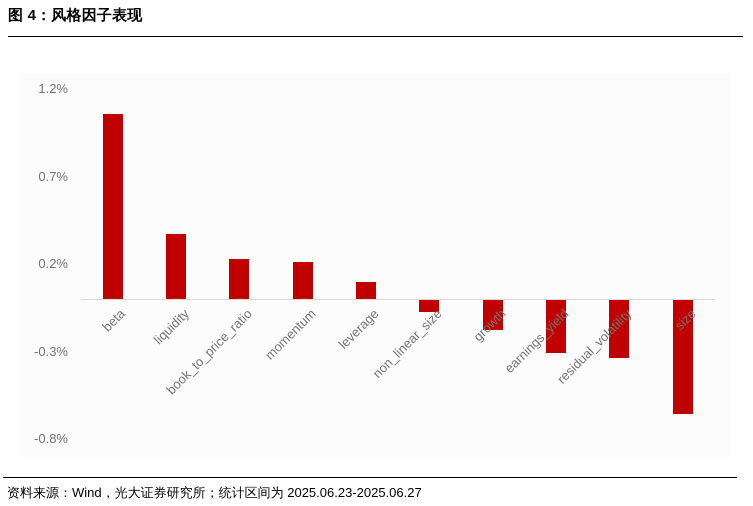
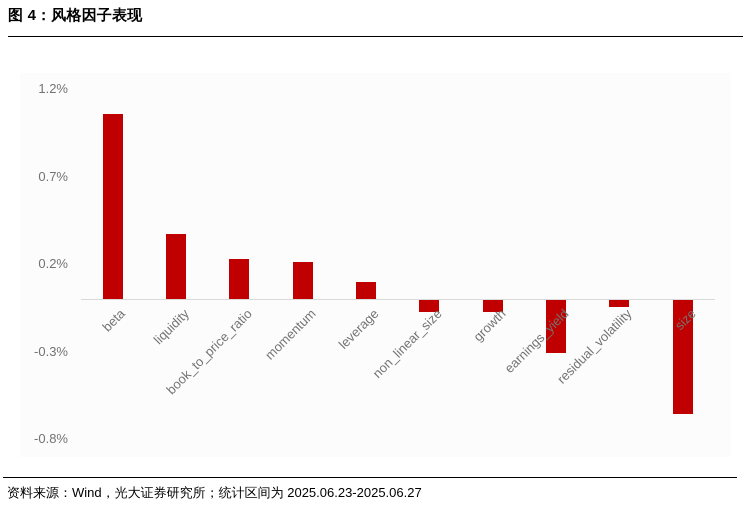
growth: -0.17% -> -0.07%
residual_volatility: -0.33% -> -0.04%
